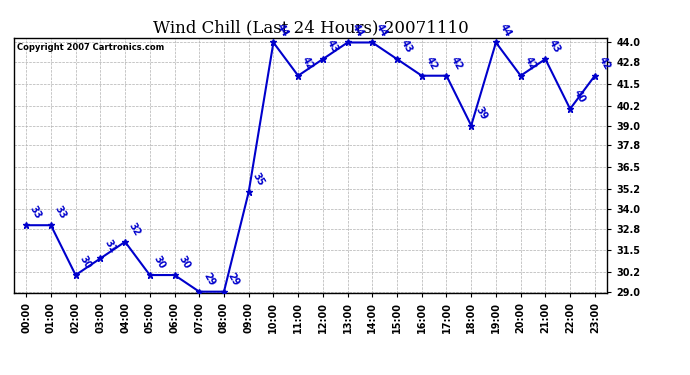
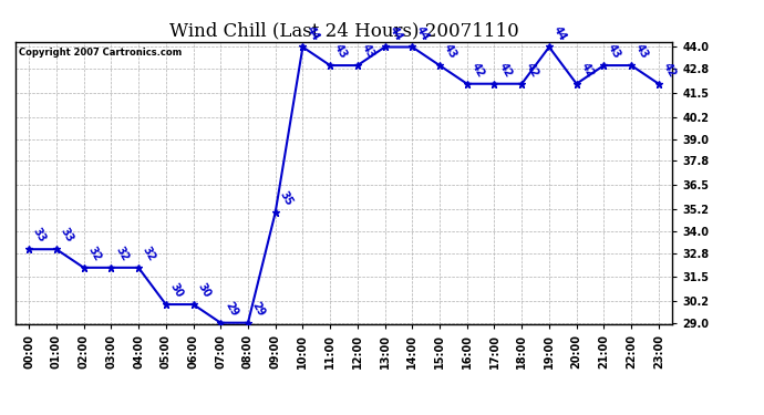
02:00: 30 -> 32
03:00: 31 -> 32
11:00: 42 -> 43
18:00: 39 -> 42
22:00: 40 -> 43
